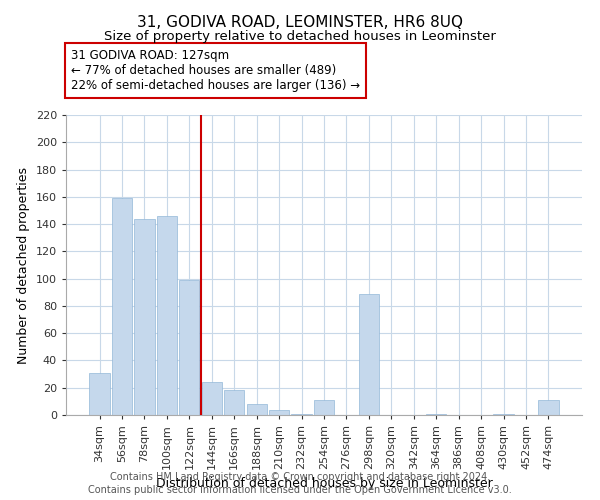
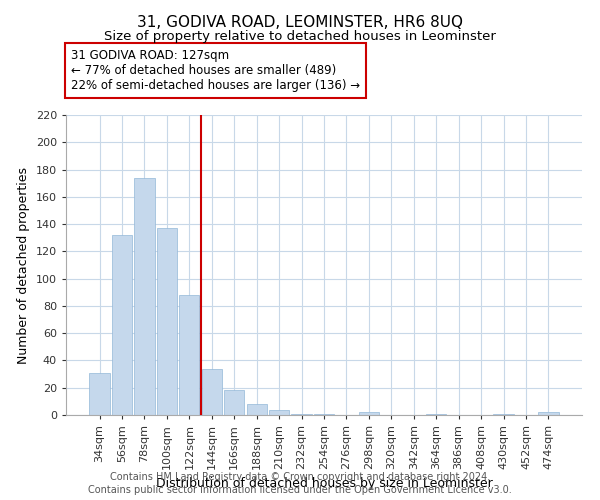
56sqm: 159 -> 132
78sqm: 144 -> 174
100sqm: 146 -> 137
122sqm: 99 -> 88
144sqm: 24 -> 34
254sqm: 11 -> 1
298sqm: 89 -> 2
474sqm: 11 -> 2
